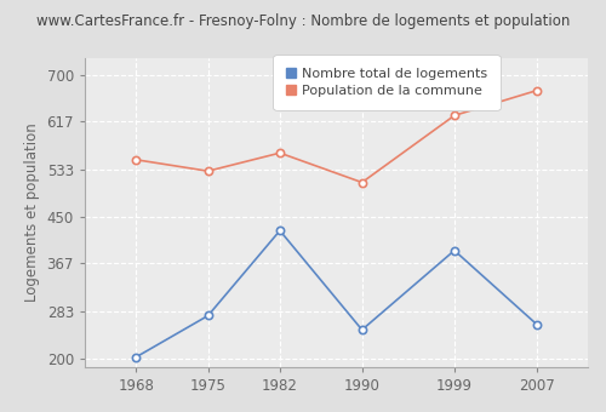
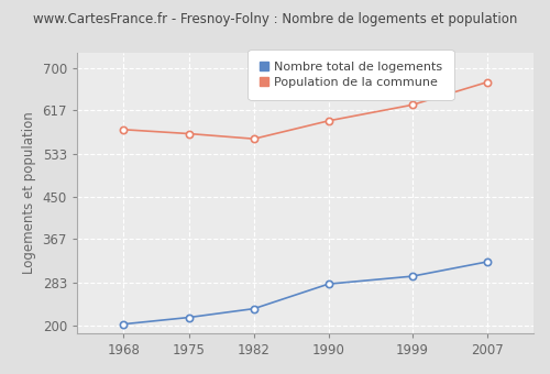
Population de la commune/1968: 550 -> 580
Nombre total de logements/1975: 275 -> 215
Population de la commune/1975: 530 -> 572
Nombre total de logements/1982: 425 -> 232
Nombre total de logements/1990: 250 -> 280
Population de la commune/1990: 510 -> 597
Nombre total de logements/1999: 390 -> 295
Nombre total de logements/2007: 260 -> 323
